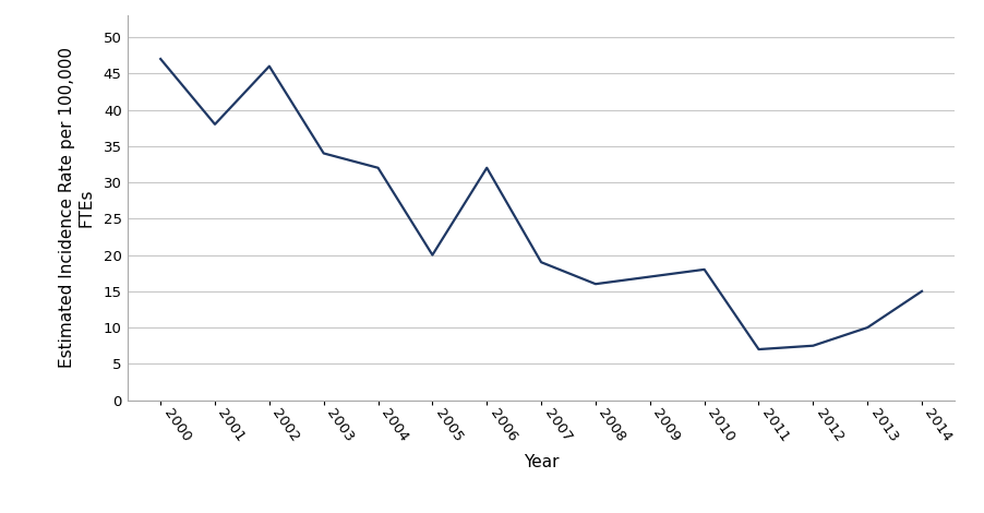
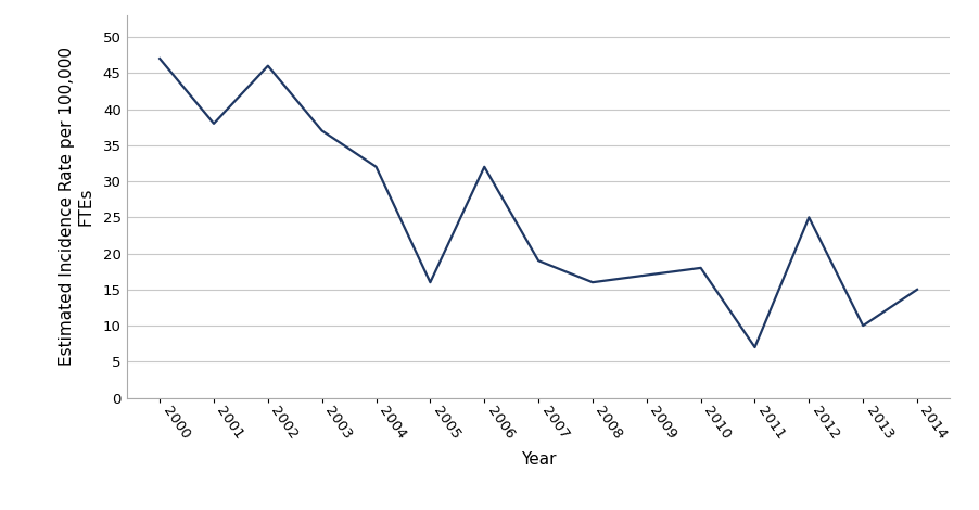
2003: 34.0 -> 37.0
2005: 20.0 -> 16.0
2012: 7.5 -> 25.0
